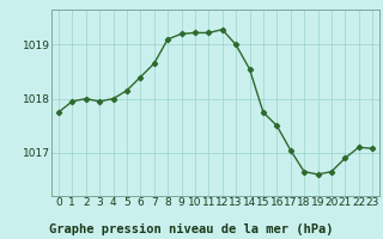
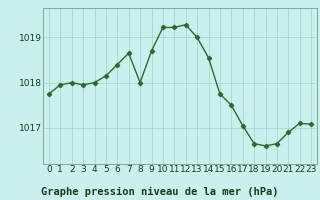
8: 1019.10 -> 1018.00
9: 1019.20 -> 1018.70
